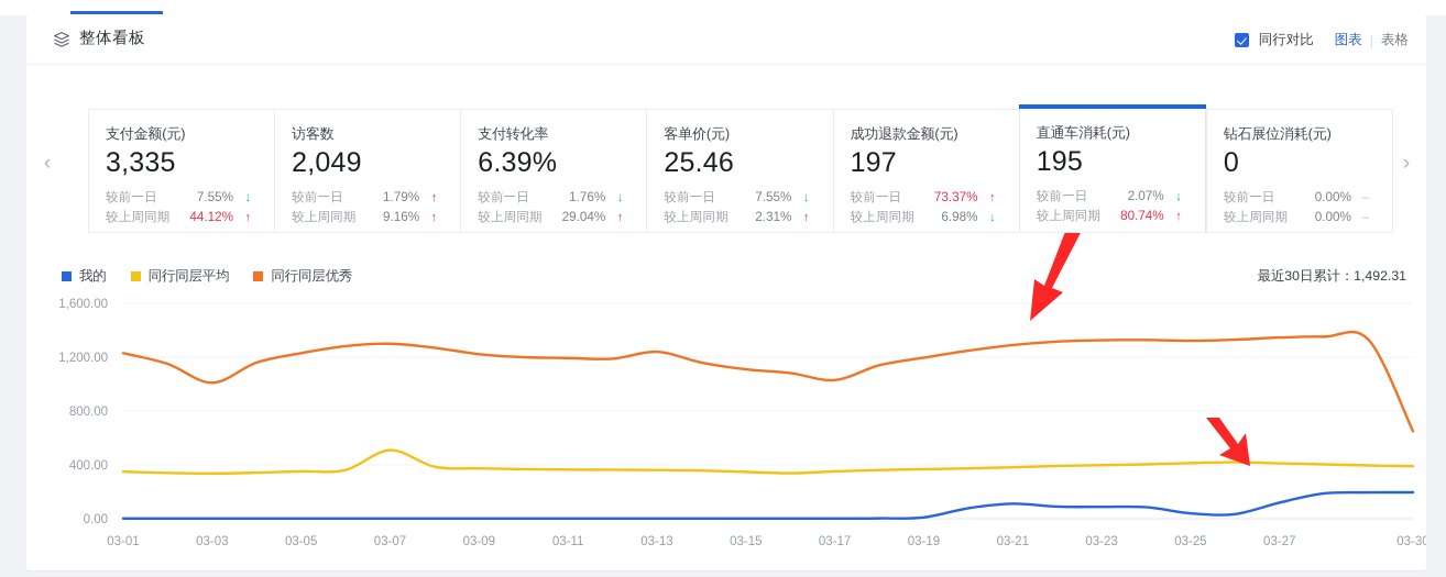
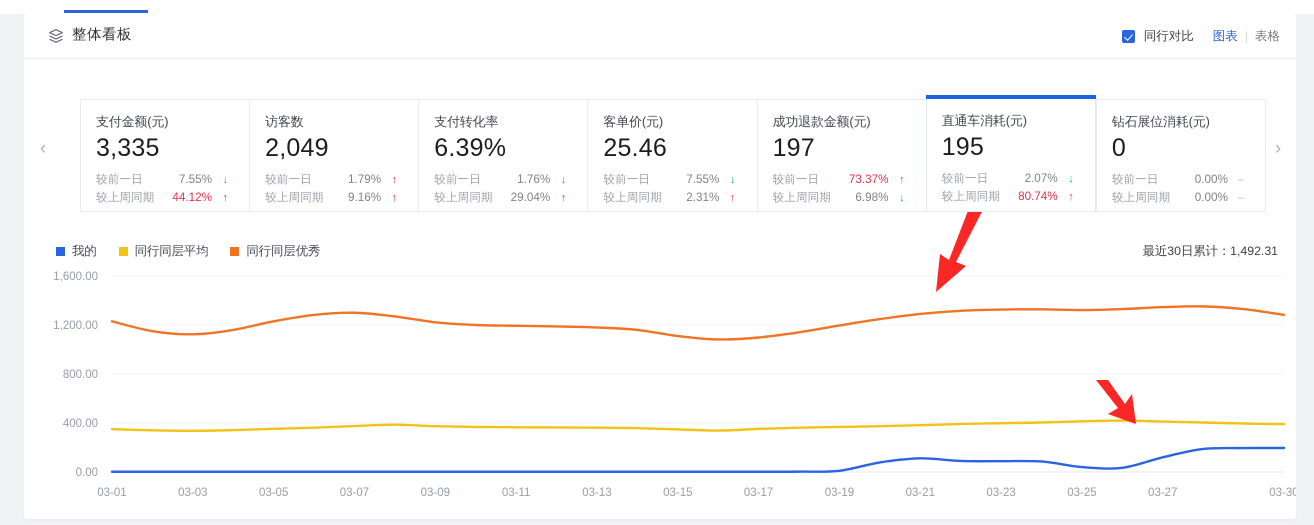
同行同层优秀/03-03: 1010 -> 1120
同行同层平均/03-07: 510 -> 380
同行同层优秀/03-13: 1240 -> 1180
同行同层优秀/03-17: 1030 -> 1100
同行同层优秀/03-30: 650 -> 1280
